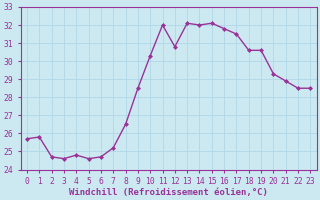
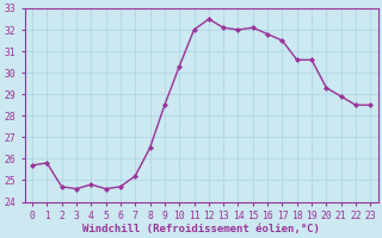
12: 30.8 -> 32.5
